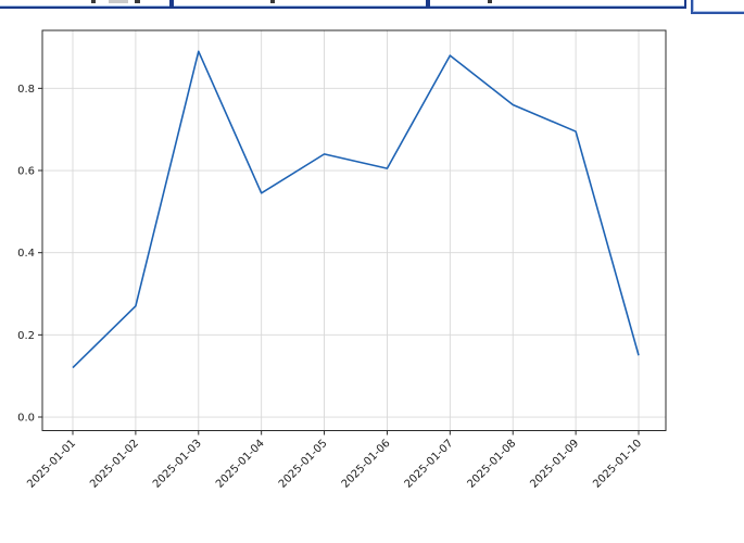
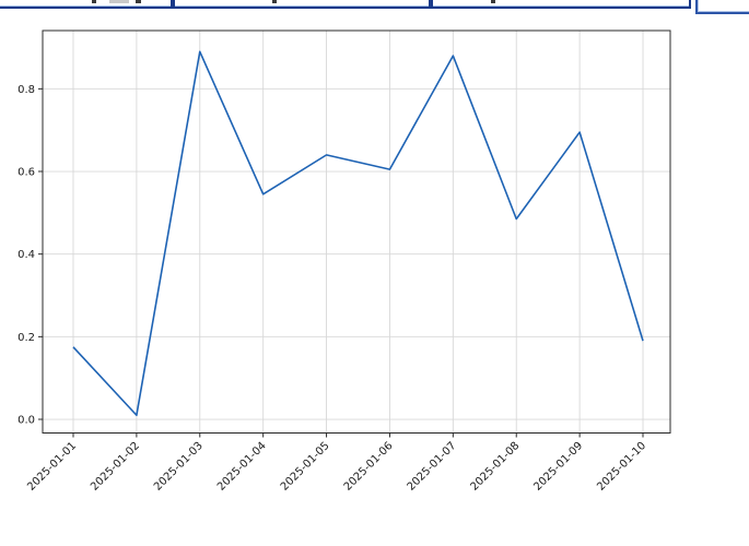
2025-01-01: 0.12 -> 0.17
2025-01-02: 0.27 -> 0.01
2025-01-08: 0.76 -> 0.48
2025-01-10: 0.15 -> 0.19
